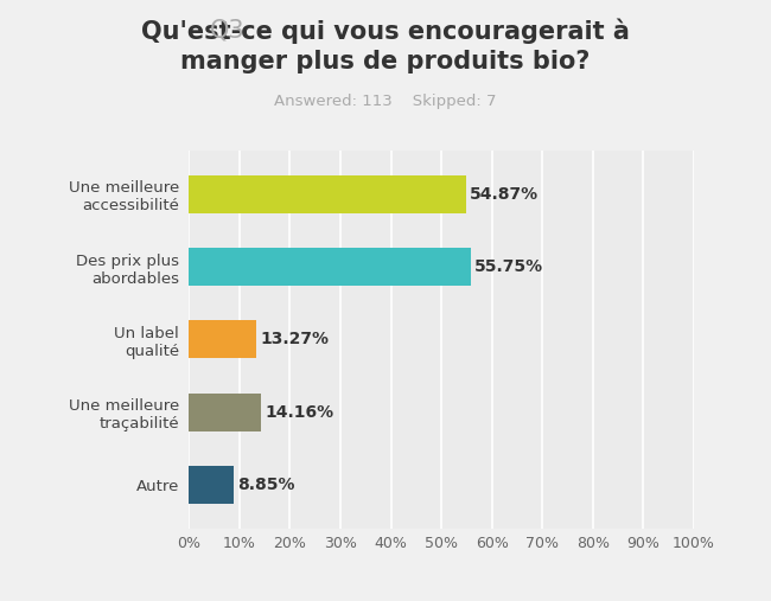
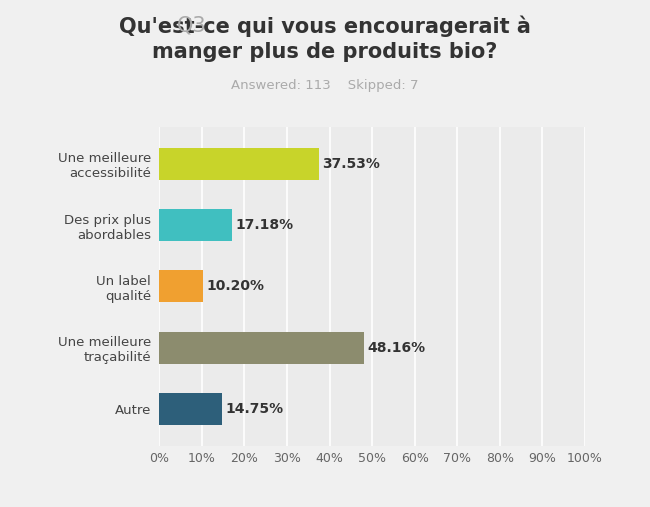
Une meilleure accessibilité: 54.87% -> 37.53%
Des prix plus abordables: 55.75% -> 17.18%
Un label qualité: 13.27% -> 10.20%
Une meilleure traçabilité: 14.16% -> 48.16%
Autre: 8.85% -> 14.75%
